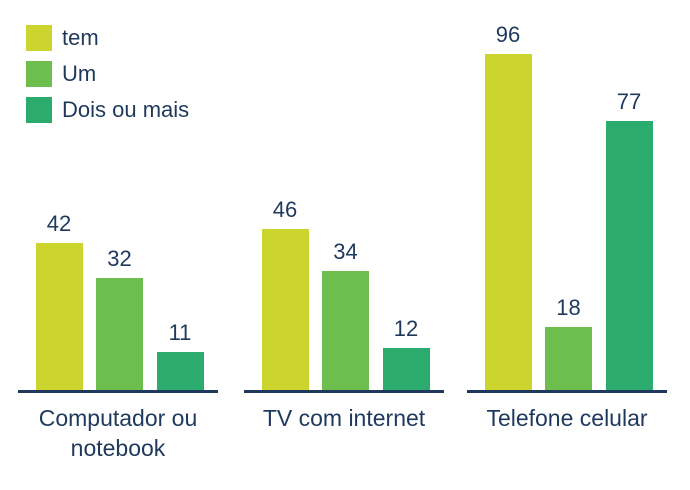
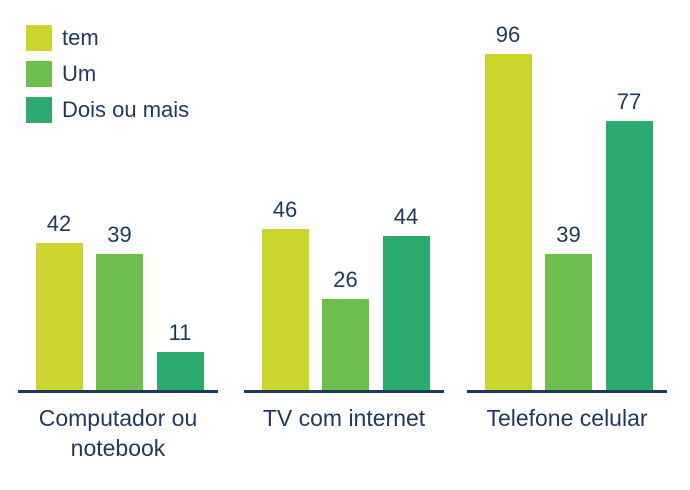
Um/Computador ou notebook: 32 -> 39
Um/TV com internet: 34 -> 26
Dois ou mais/TV com internet: 12 -> 44
Um/Telefone celular: 18 -> 39
